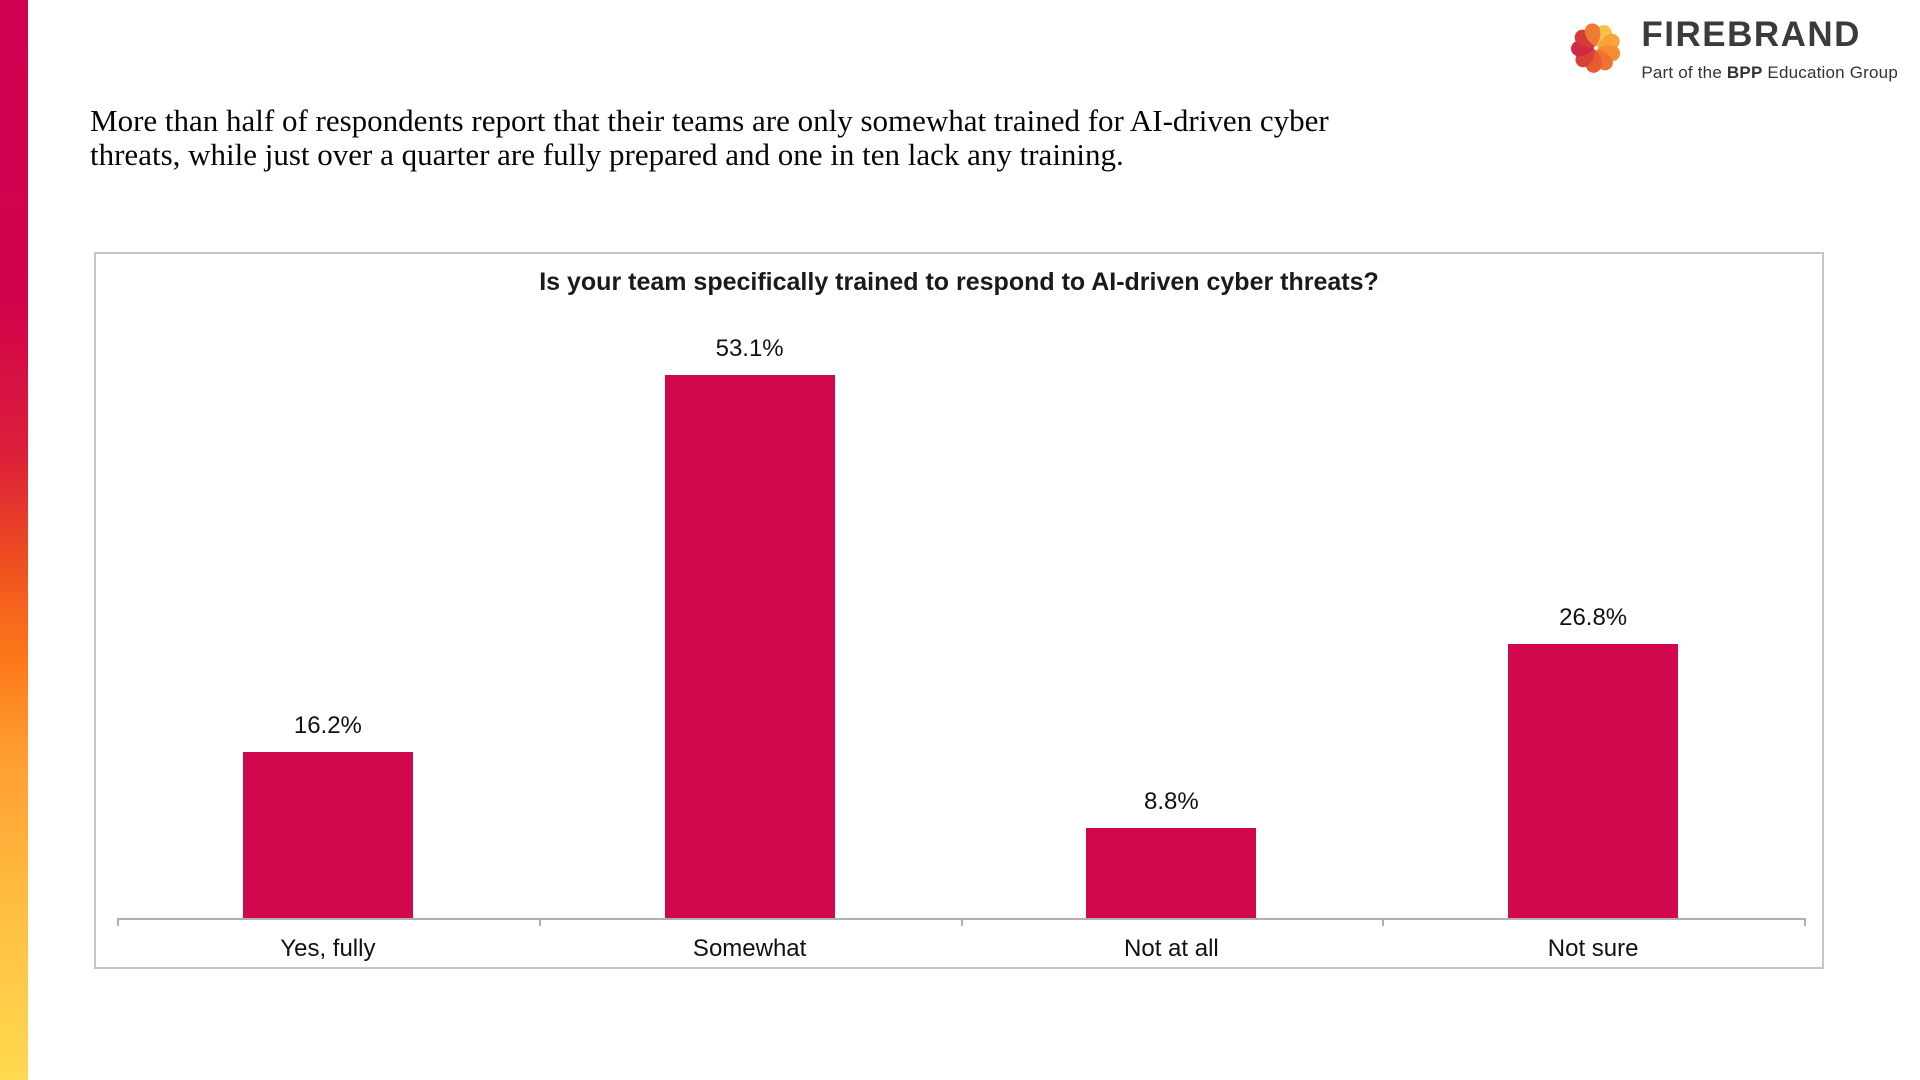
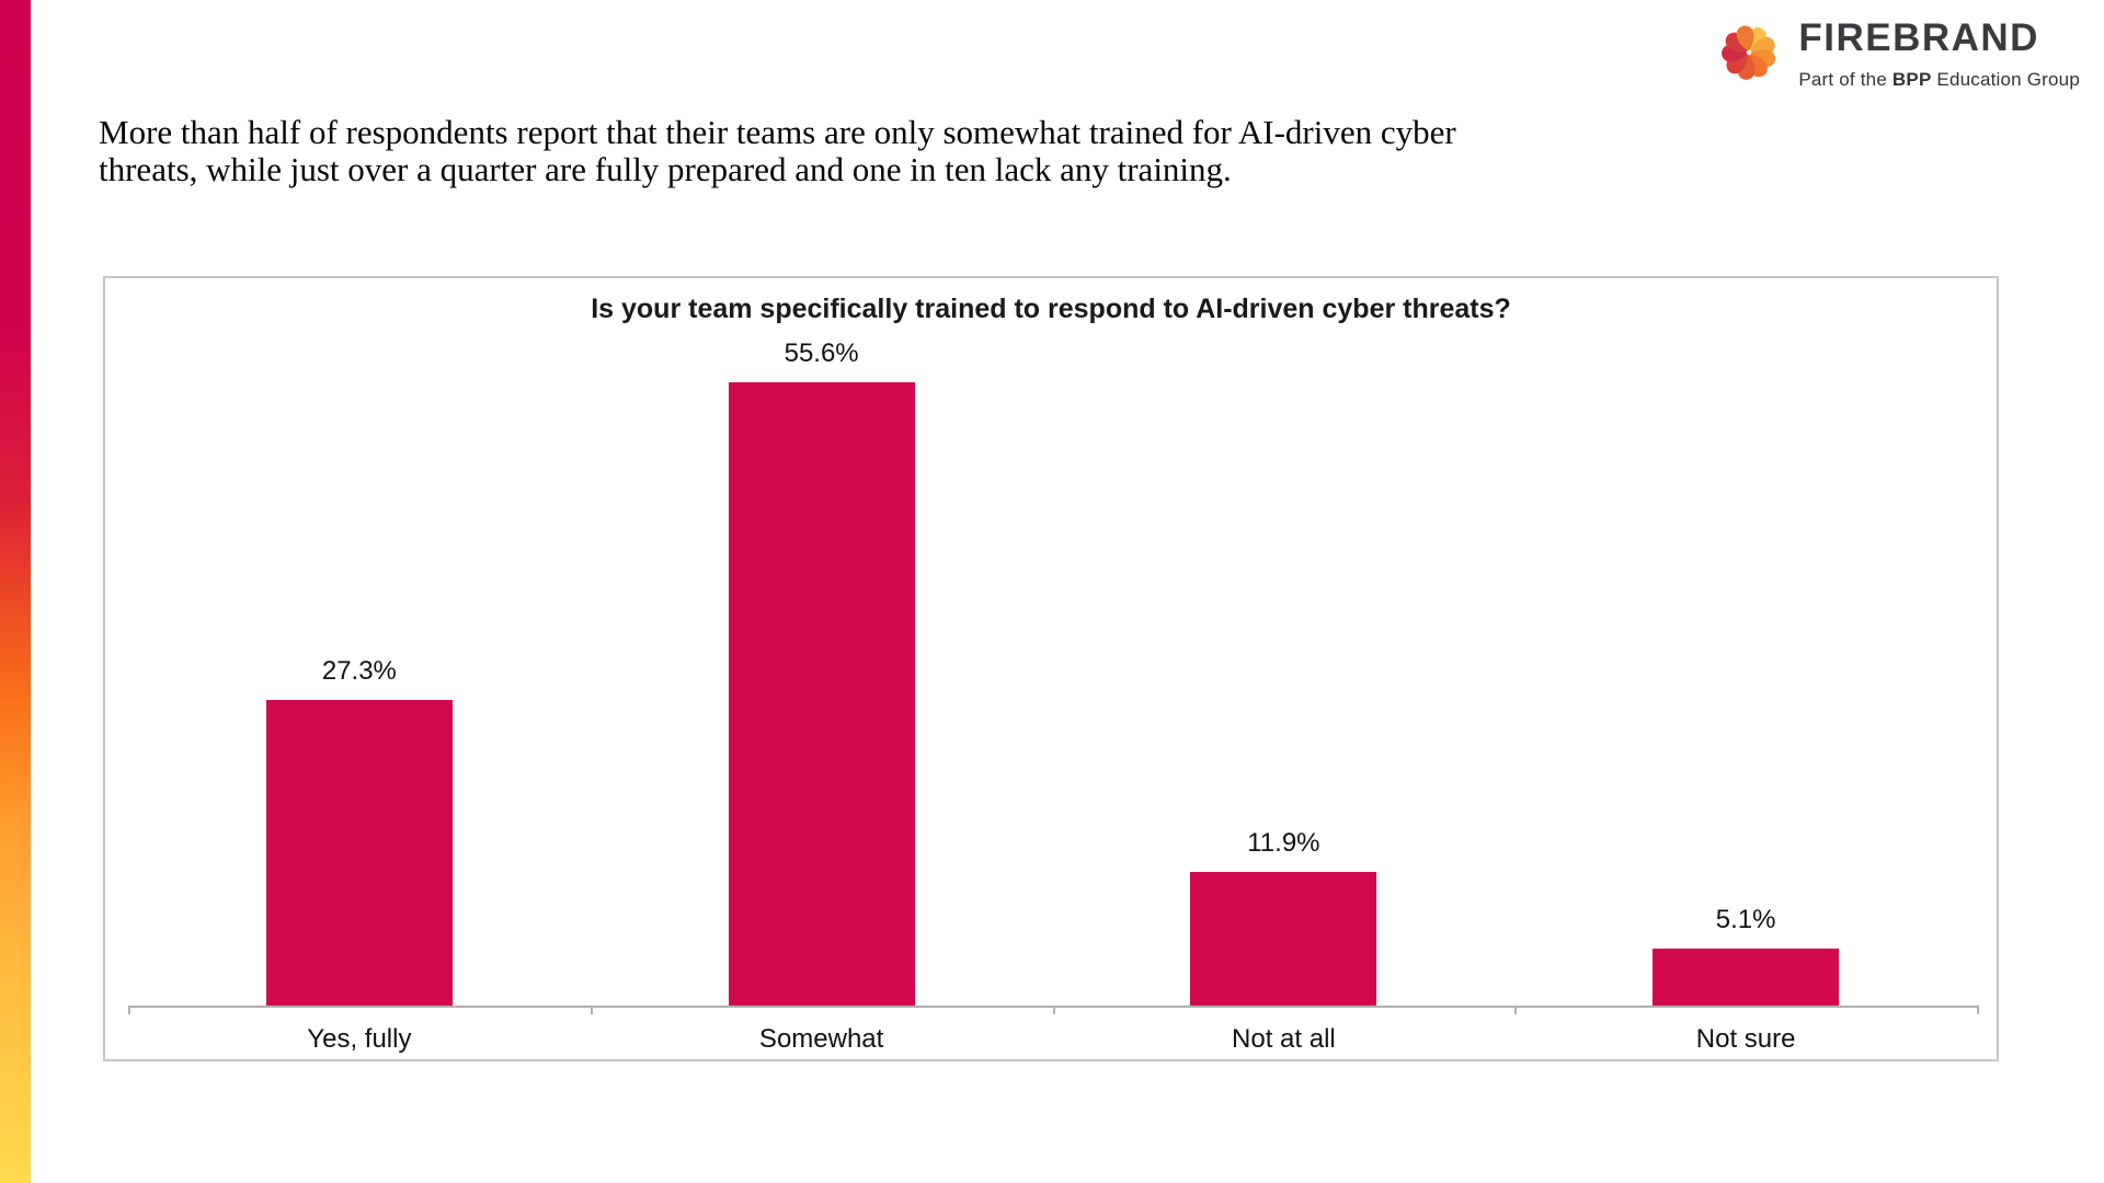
Yes, fully: 16.2% -> 27.3%
Somewhat: 53.1% -> 55.6%
Not at all: 8.8% -> 11.9%
Not sure: 26.8% -> 5.1%
